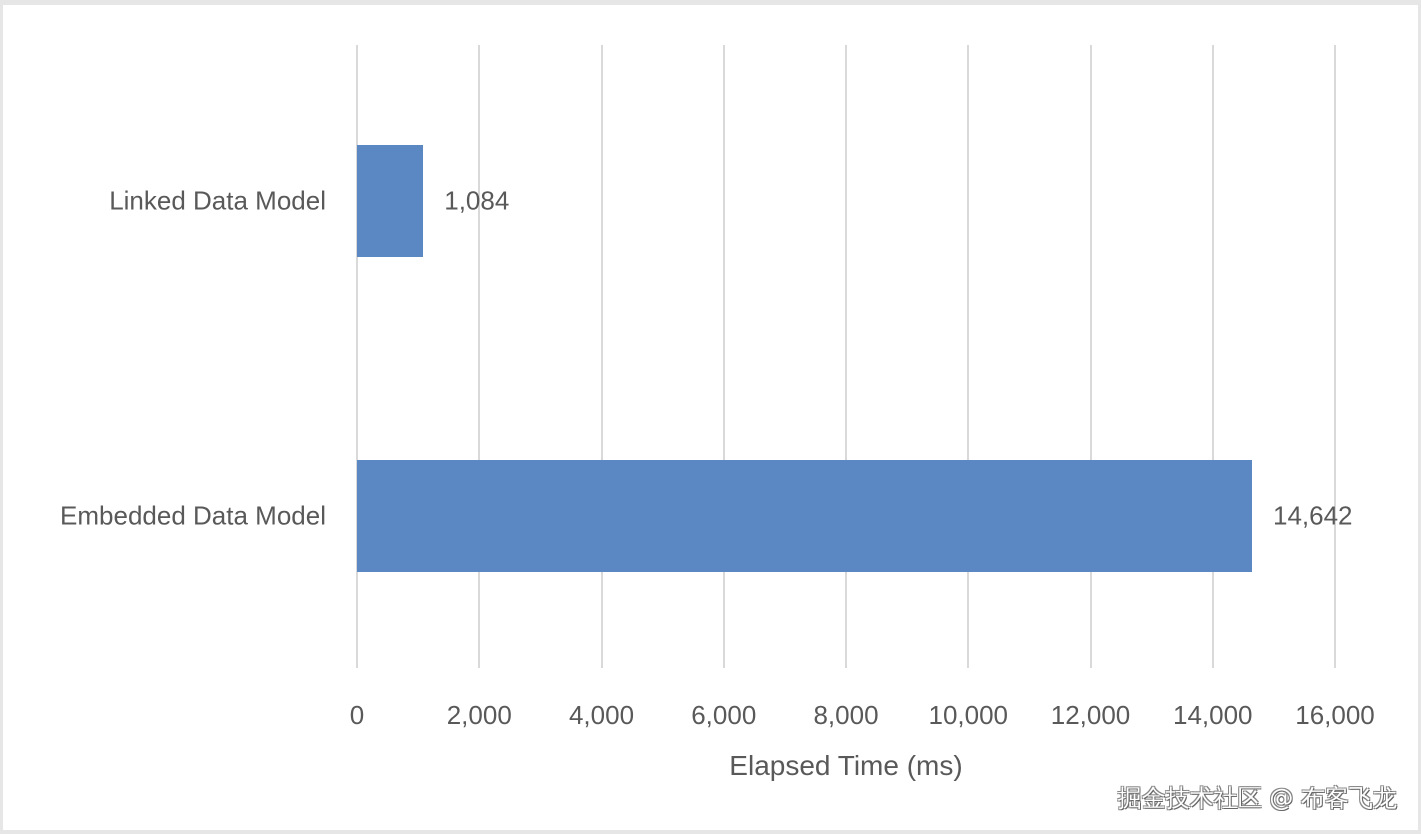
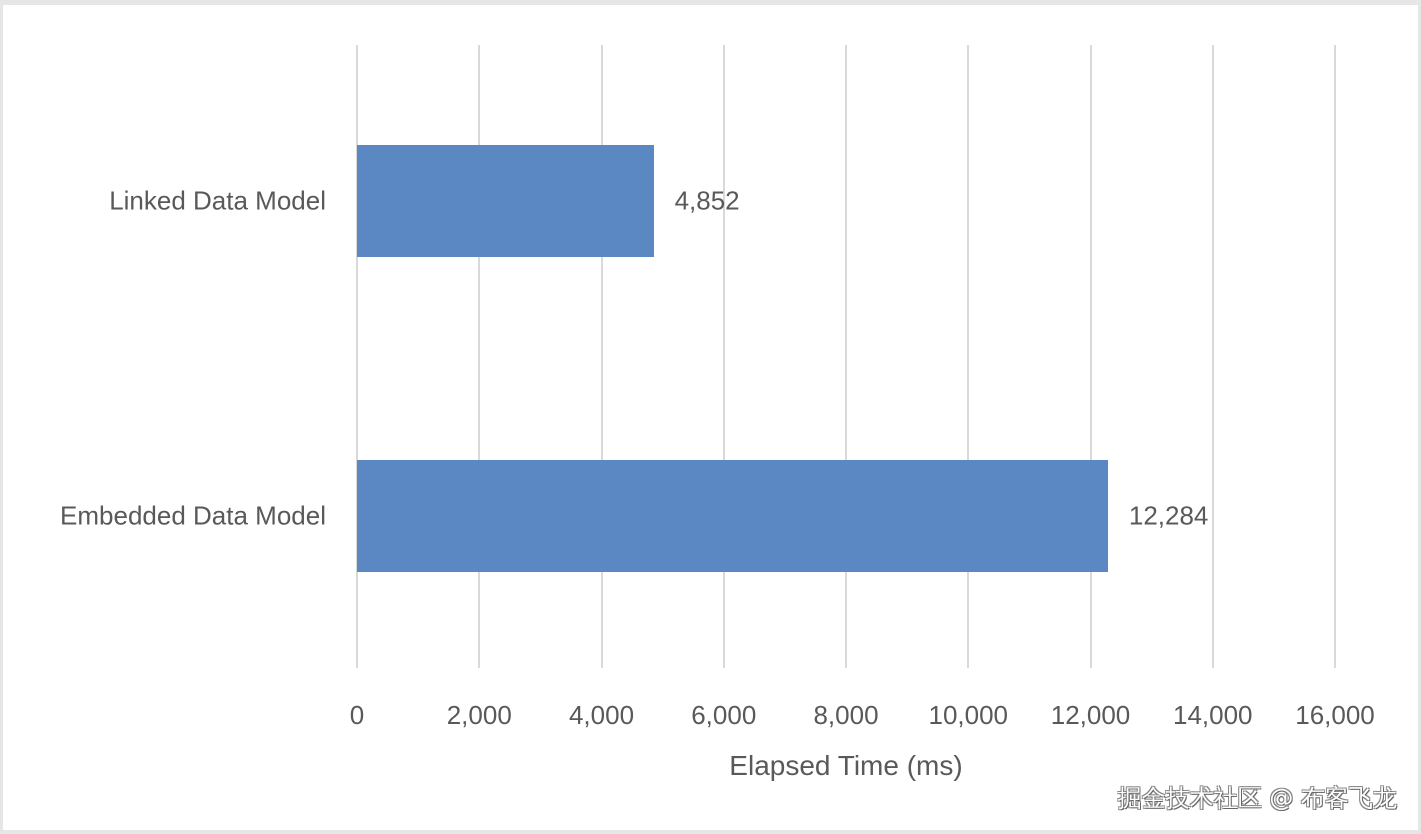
Linked Data Model: 1,084 -> 4,852
Embedded Data Model: 14,642 -> 12,284
